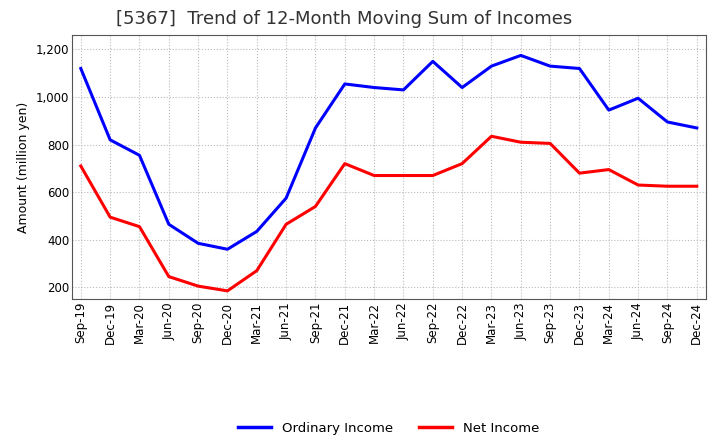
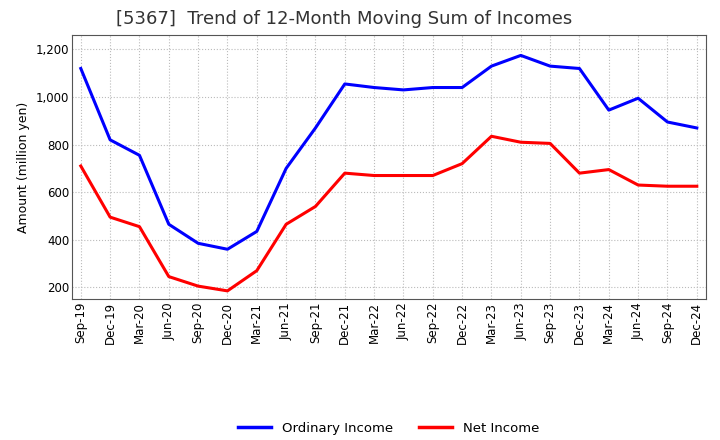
Ordinary Income/Jun-21: 575 -> 700
Net Income/Dec-21: 720 -> 680
Ordinary Income/Sep-22: 1,150 -> 1,040
